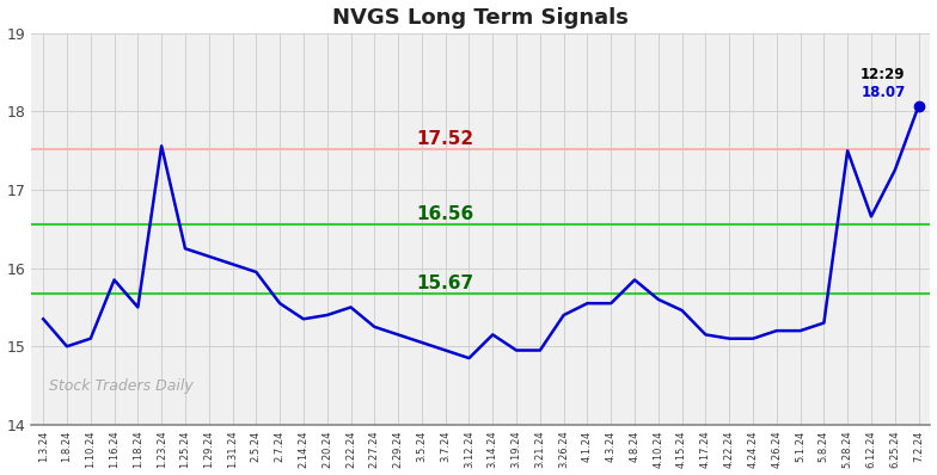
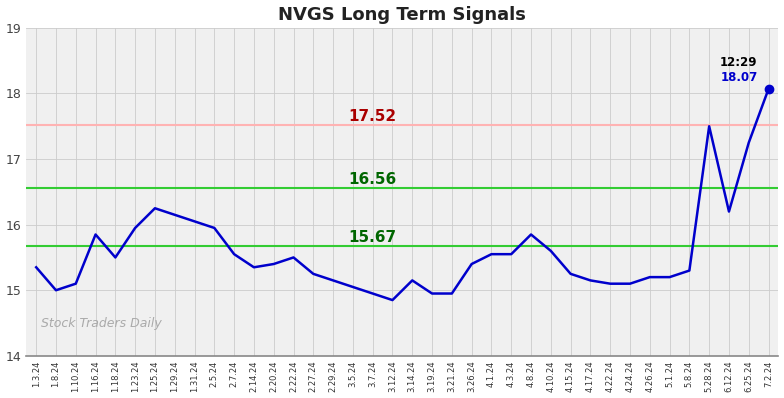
1.23.24: 17.56 -> 15.95
4.15.24: 15.46 -> 15.25
6.12.24: 16.66 -> 16.20
